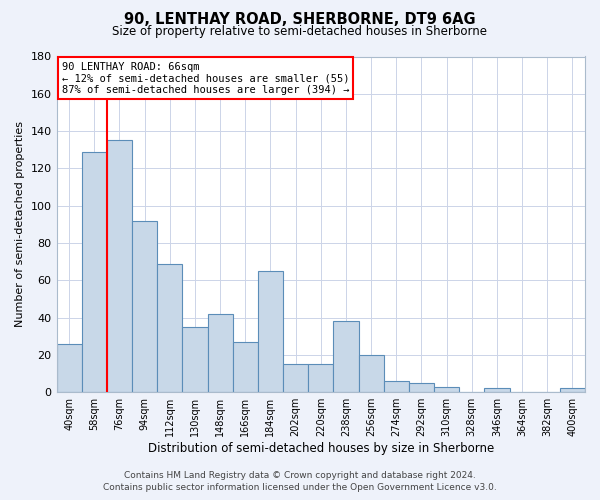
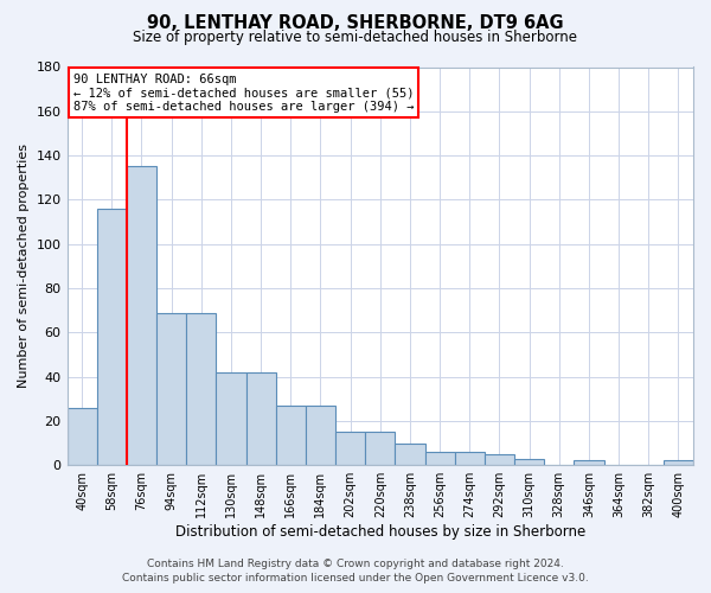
58sqm: 129 -> 116
94sqm: 92 -> 69
130sqm: 35 -> 42
184sqm: 65 -> 27
238sqm: 38 -> 10
256sqm: 20 -> 6
